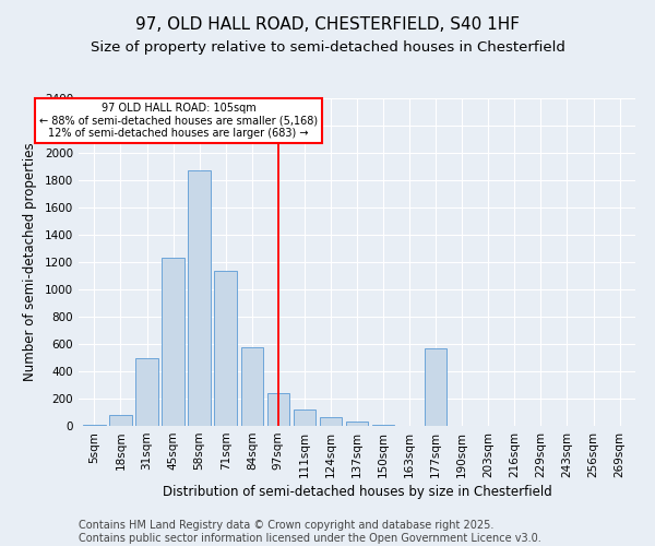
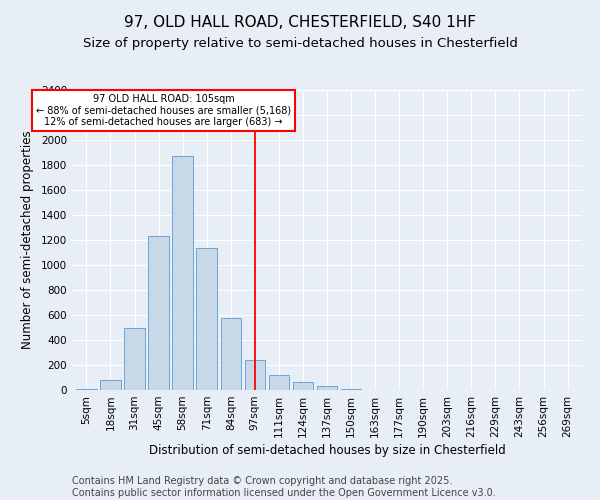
177sqm: 570 -> 0
